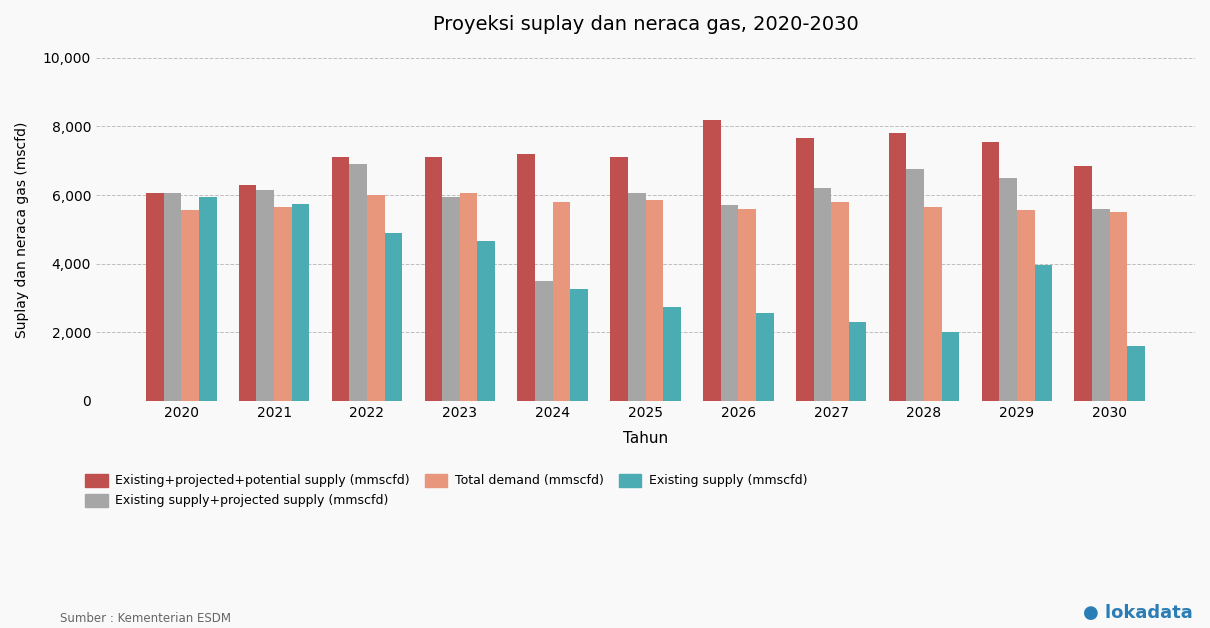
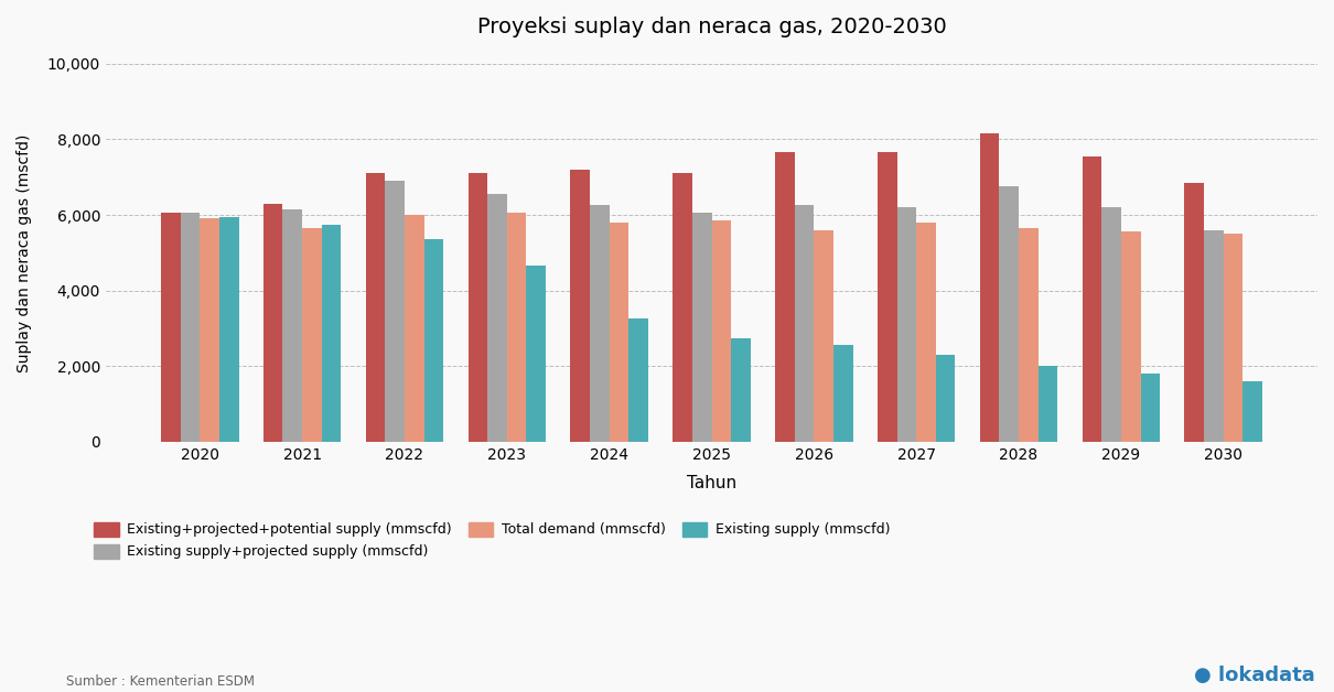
Total demand (mmscfd)/2020: 5,550 -> 5,900
Existing supply (mmscfd)/2022: 4,900 -> 5,350
Existing supply+projected supply (mmscfd)/2023: 5,950 -> 6,550
Existing supply+projected supply (mmscfd)/2024: 3,500 -> 6,250
Existing+projected+potential supply (mmscfd)/2026: 8,200 -> 7,650
Existing supply+projected supply (mmscfd)/2026: 5,700 -> 6,250
Existing+projected+potential supply (mmscfd)/2028: 7,800 -> 8,150
Existing supply+projected supply (mmscfd)/2029: 6,500 -> 6,200
Existing supply (mmscfd)/2029: 3,950 -> 1,800
